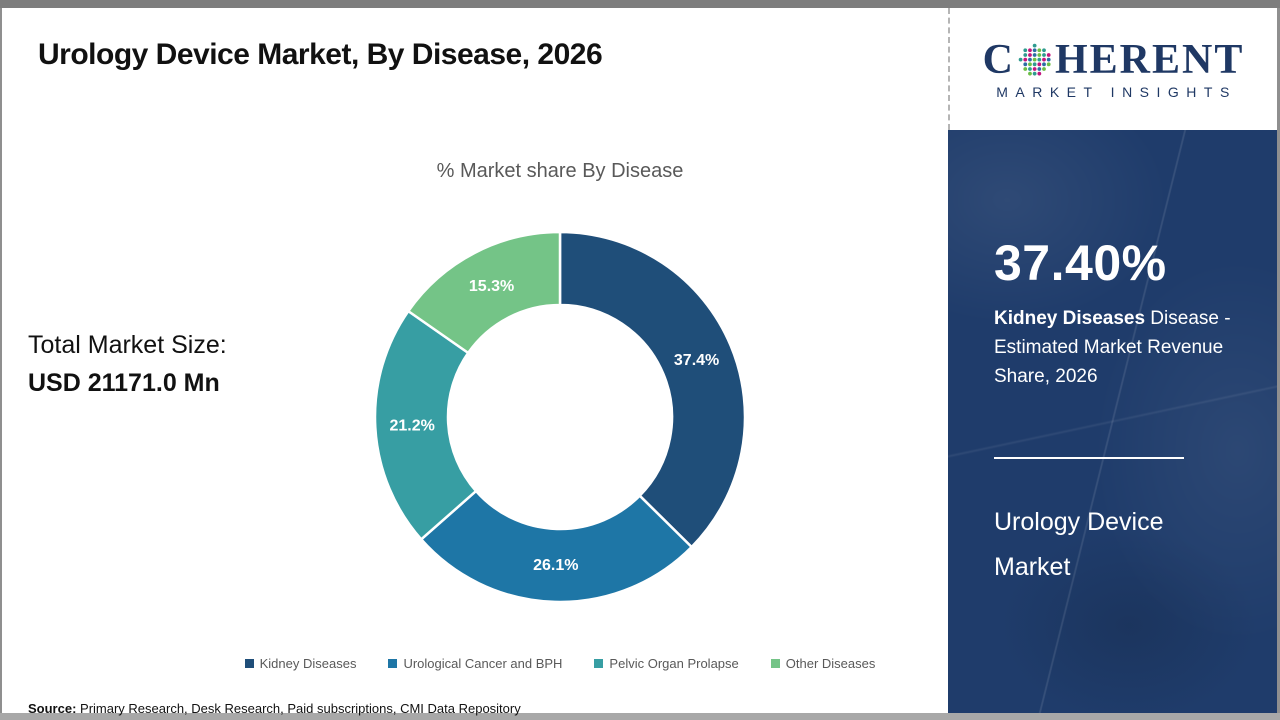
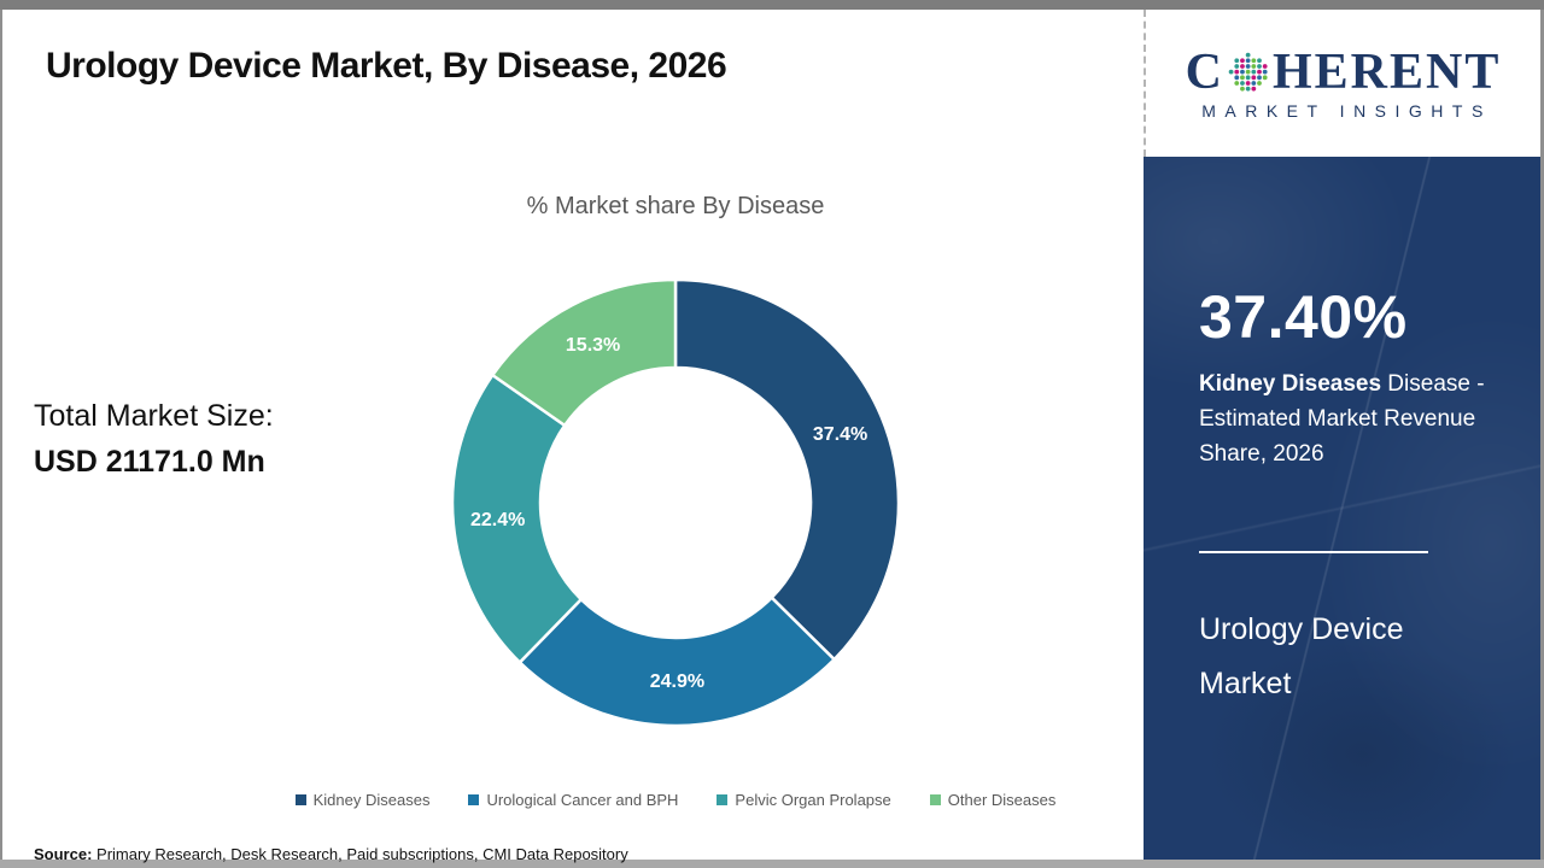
Urological Cancer and BPH: 26.1% -> 24.9%
Pelvic Organ Prolapse: 21.2% -> 22.4%
